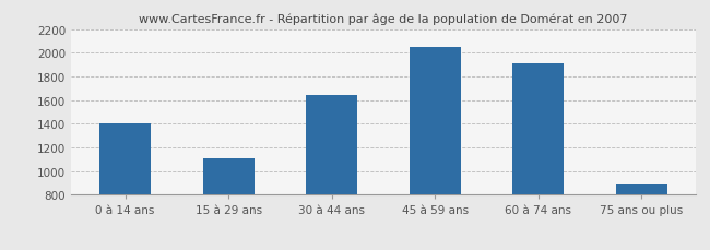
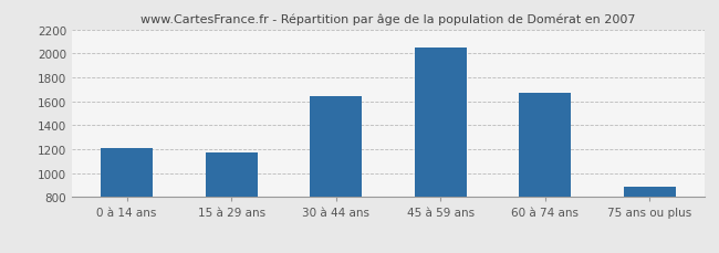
0 à 14 ans: 1400 -> 1210
15 à 29 ans: 1110 -> 1170
60 à 74 ans: 1910 -> 1670
